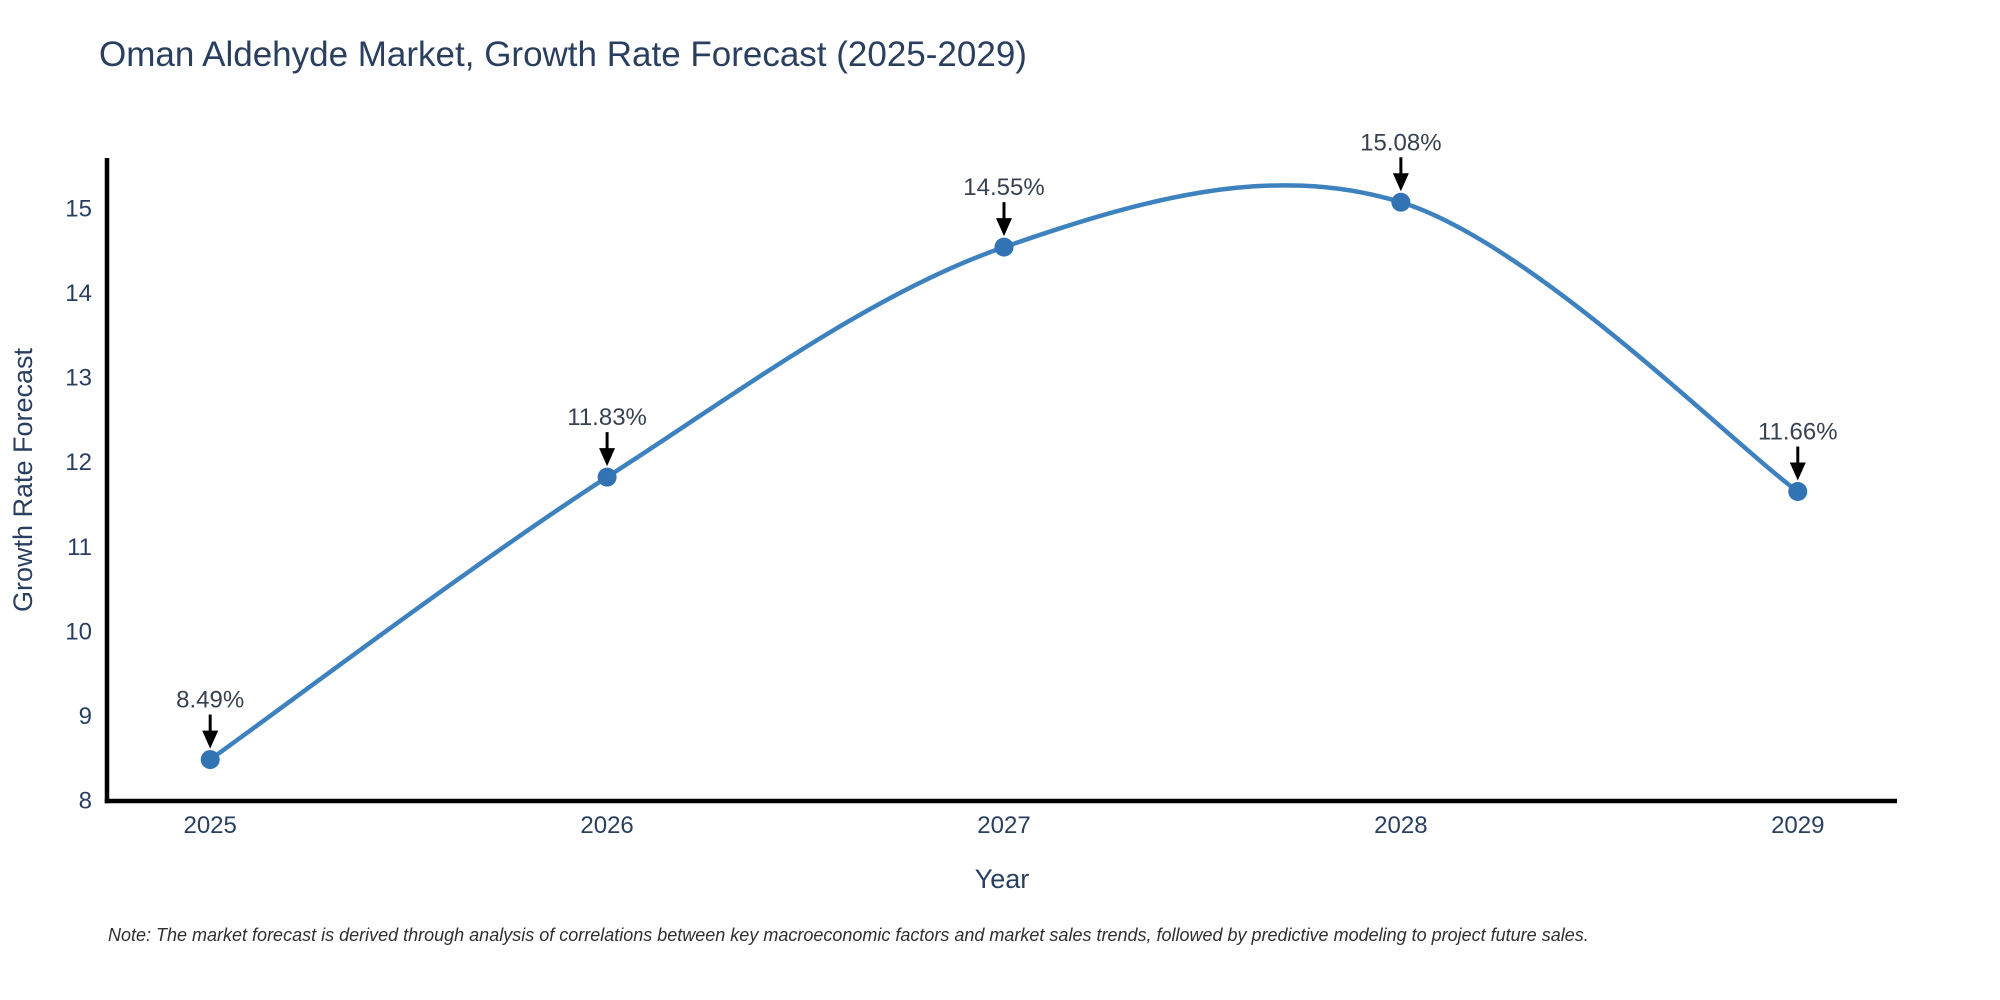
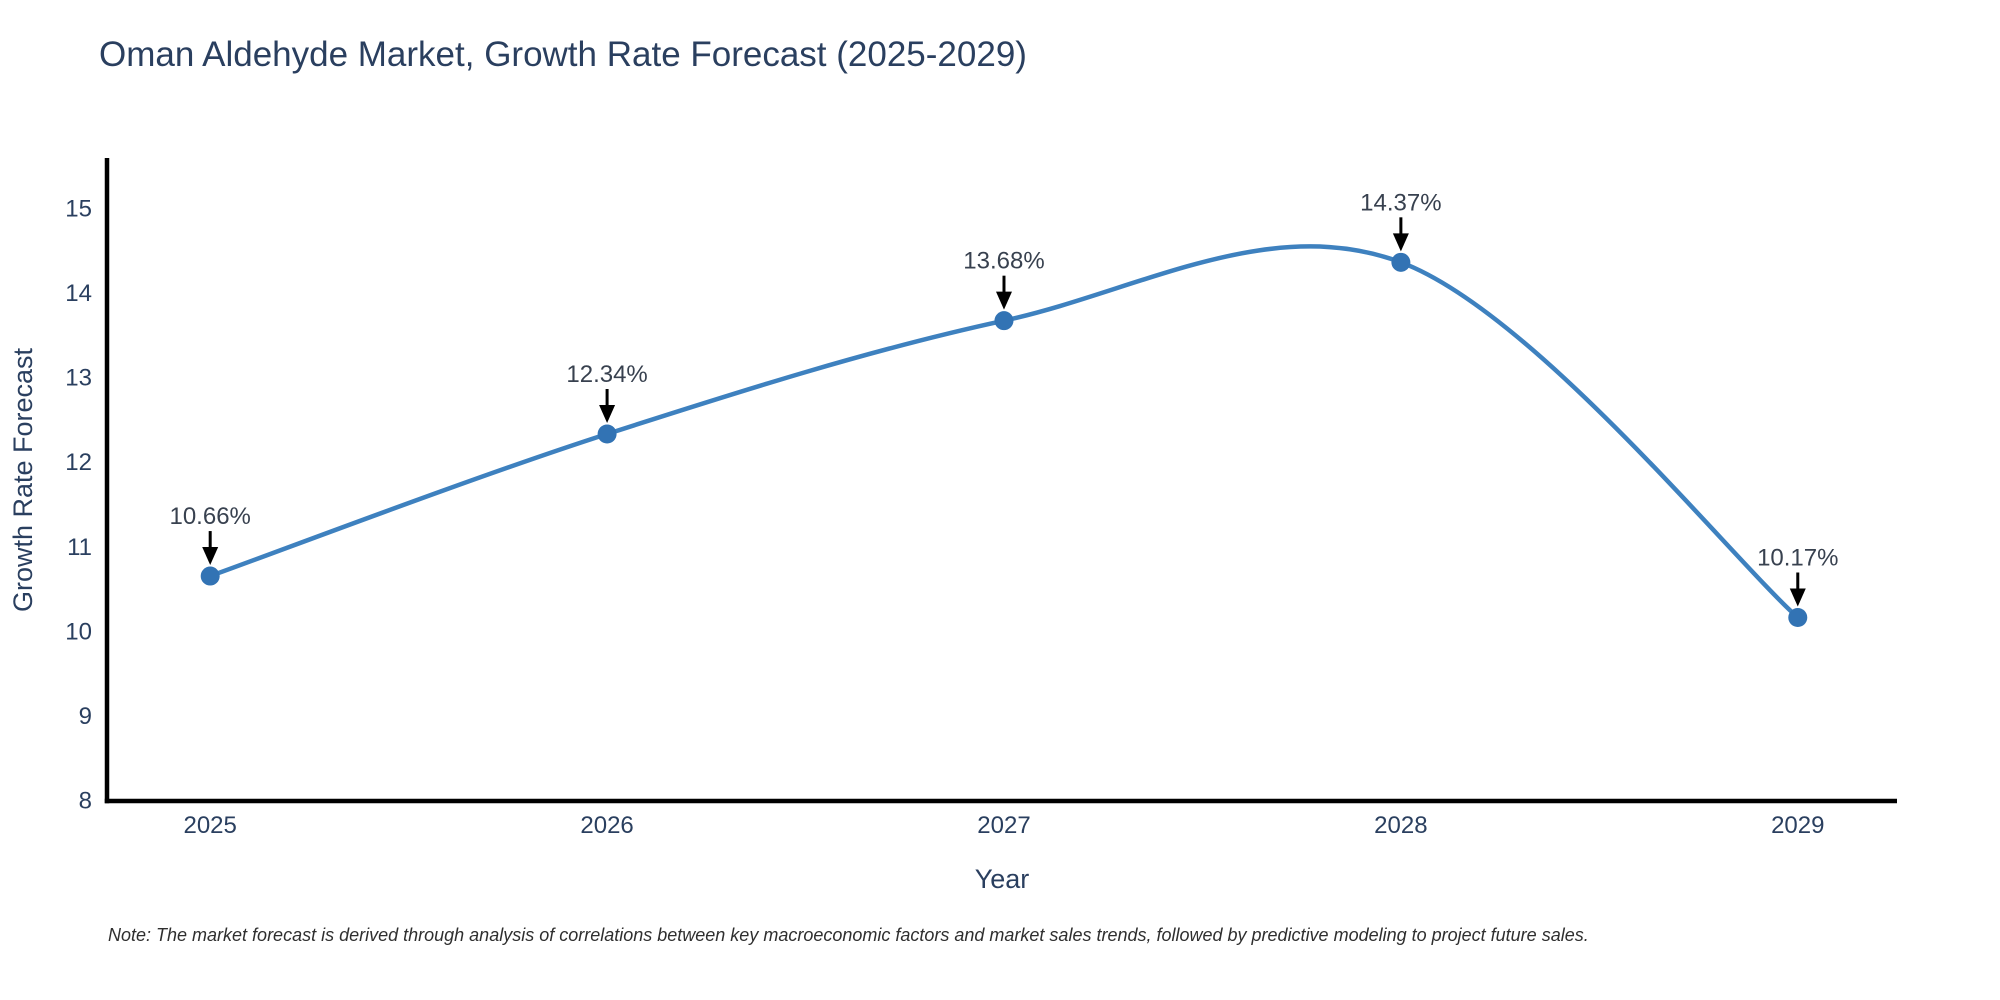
2025: 8.49% -> 10.66%
2026: 11.83% -> 12.34%
2027: 14.55% -> 13.68%
2028: 15.08% -> 14.37%
2029: 11.66% -> 10.17%
